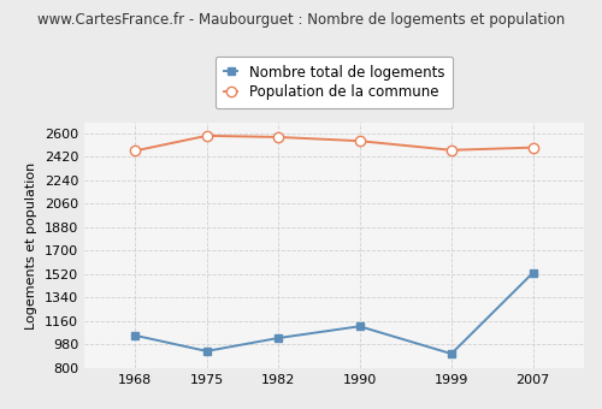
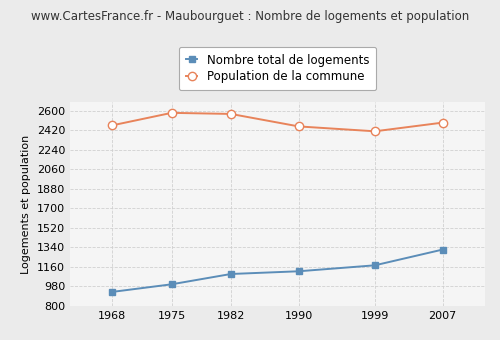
Nombre total de logements/1968: 1050 -> 930
Nombre total de logements/1975: 930 -> 1000
Nombre total de logements/1982: 1030 -> 1100
Population de la commune/1990: 2540 -> 2460
Nombre total de logements/1999: 910 -> 1180
Population de la commune/1999: 2470 -> 2410
Nombre total de logements/2007: 1530 -> 1320
